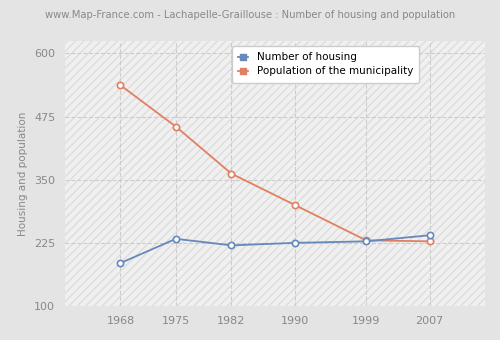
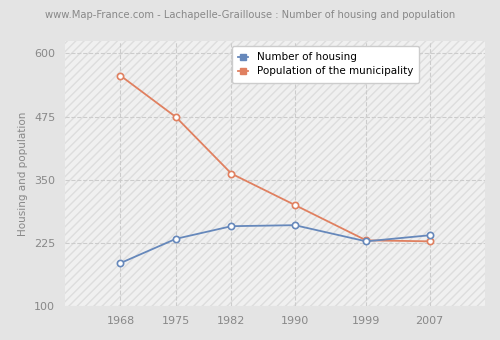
Population of the municipality/1968: 537 -> 556
Population of the municipality/1975: 455 -> 474
Number of housing/1982: 220 -> 258
Number of housing/1990: 225 -> 260
